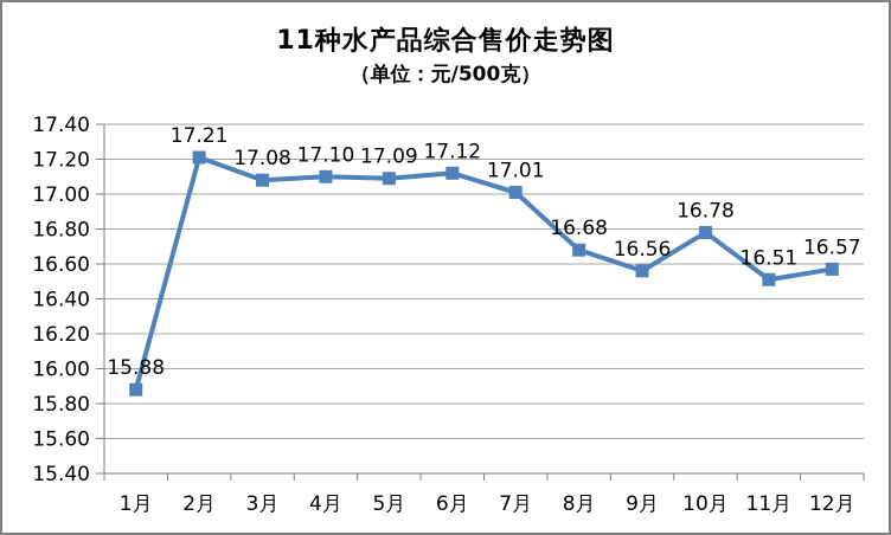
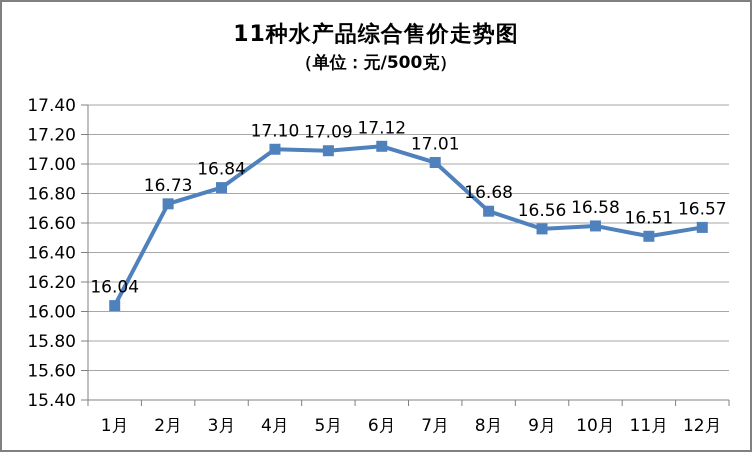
1月: 15.88 -> 16.04
2月: 17.21 -> 16.73
3月: 17.08 -> 16.84
10月: 16.78 -> 16.58
